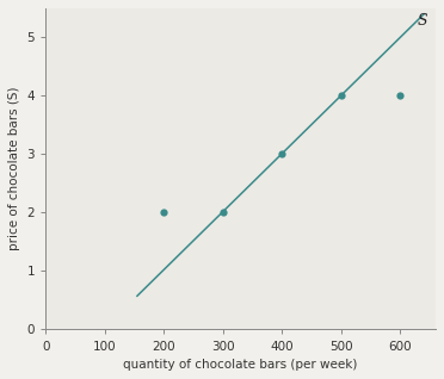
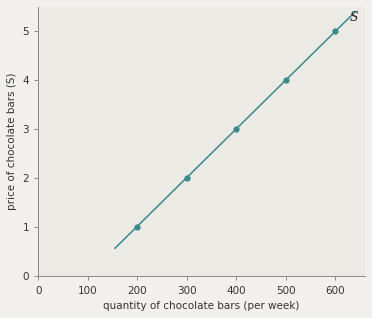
200: 2 -> 1
600: 4 -> 5
